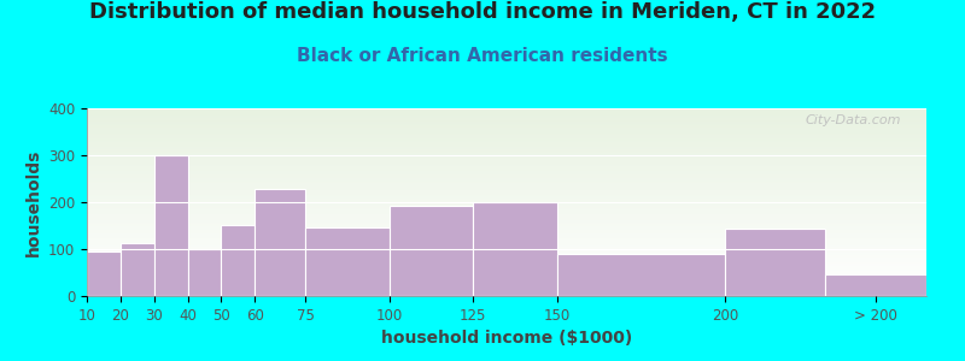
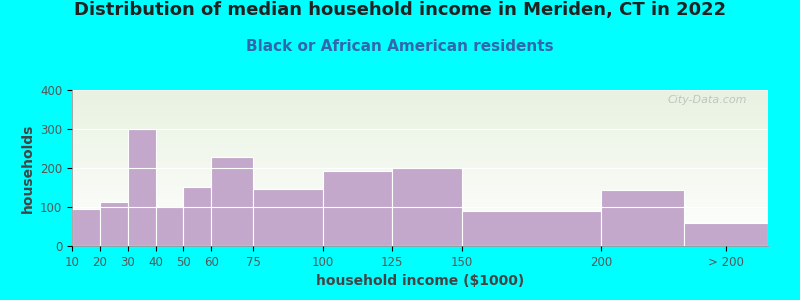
> 200: 45 -> 60
